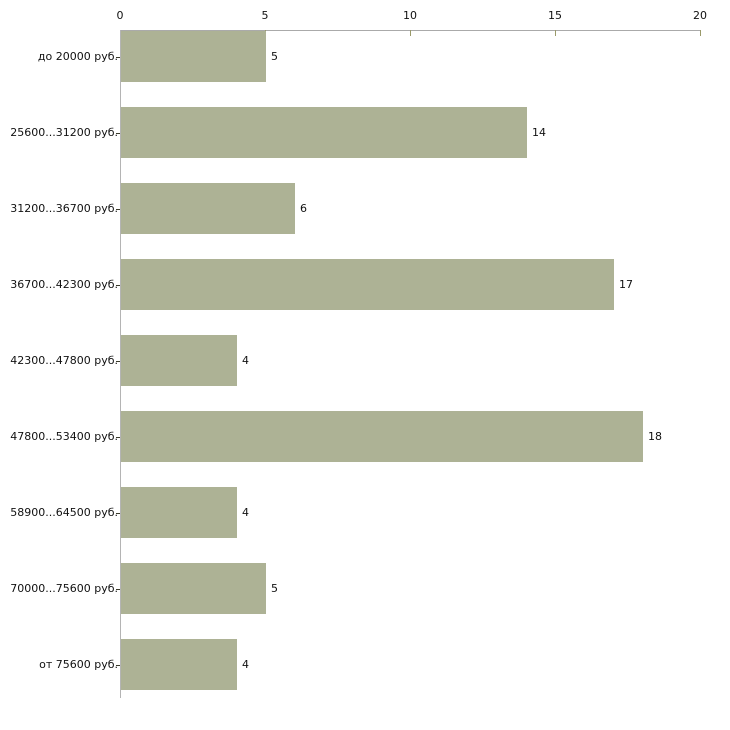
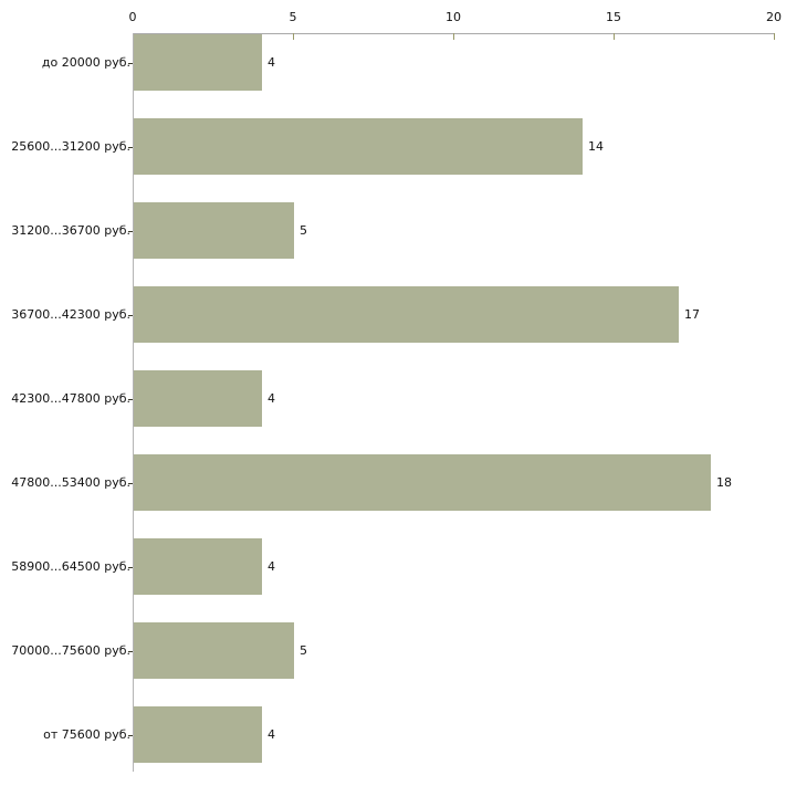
до 20000 руб.: 5 -> 4
31200...36700 руб.: 6 -> 5
